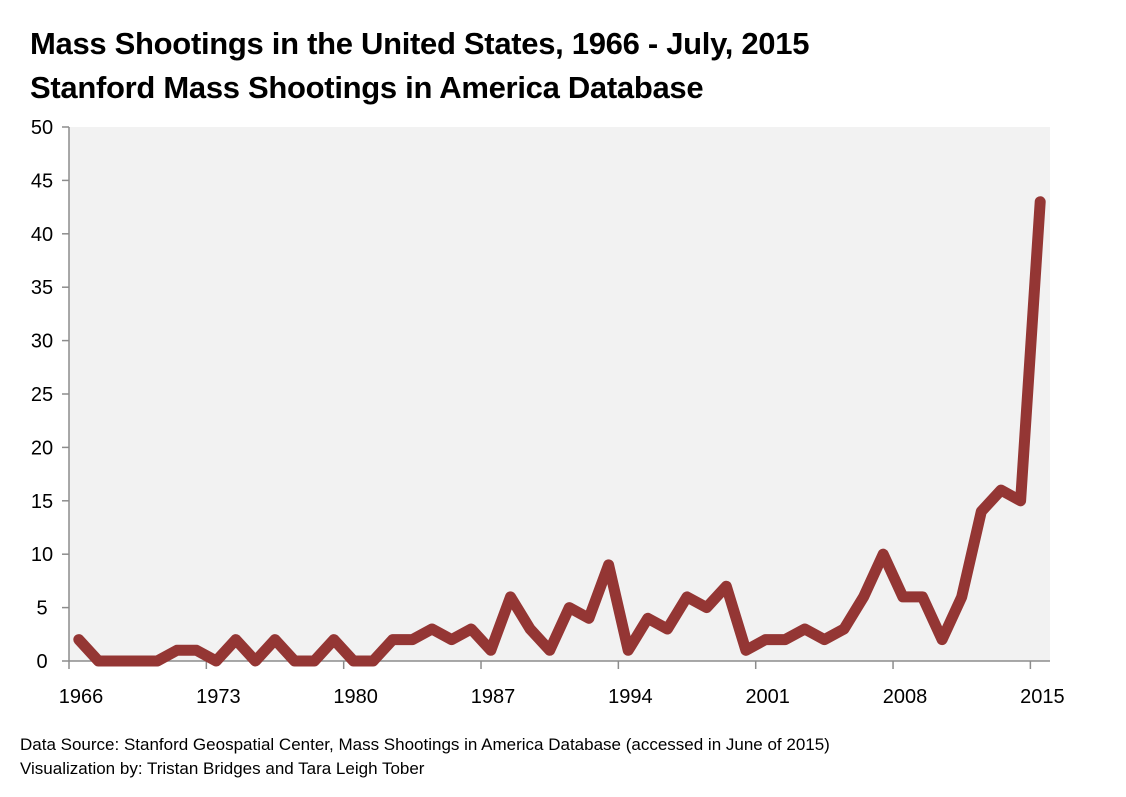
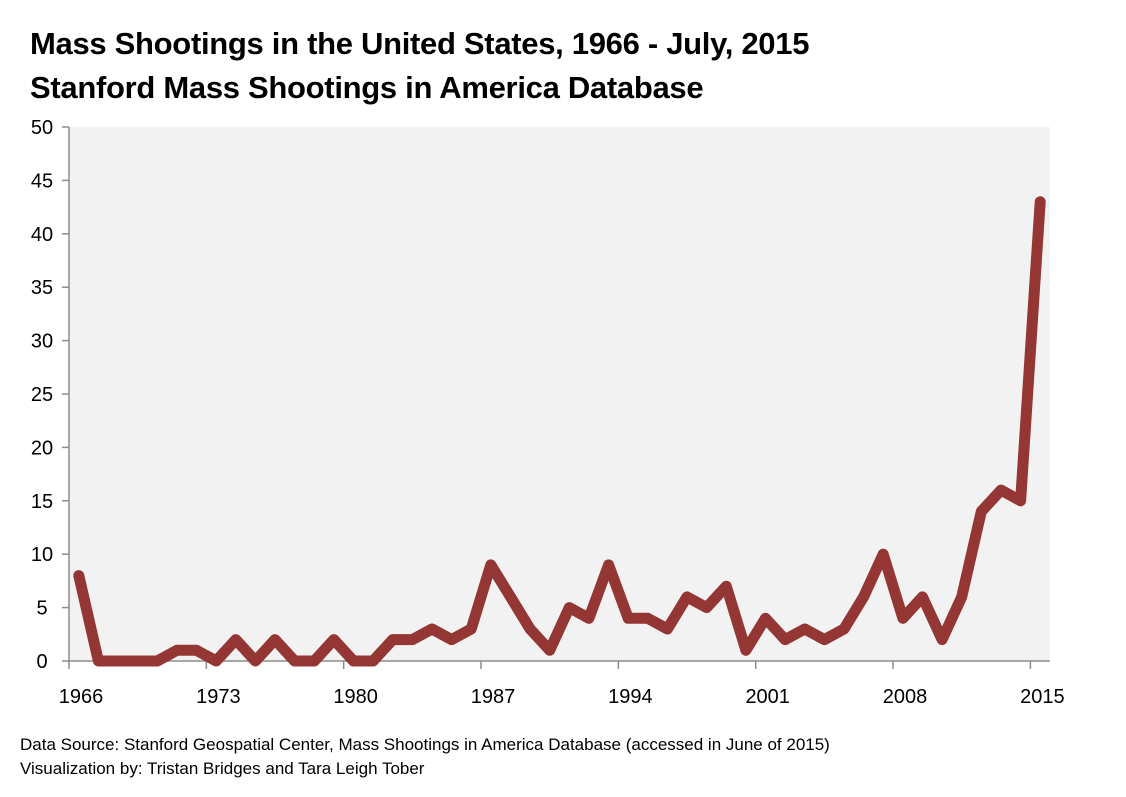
1966: 2 -> 8
1987: 1 -> 9
1994: 1 -> 4
2001: 2 -> 4
2008: 6 -> 4
